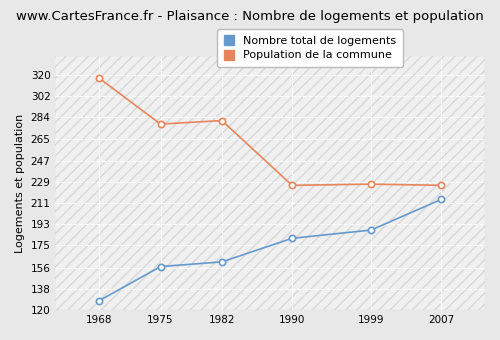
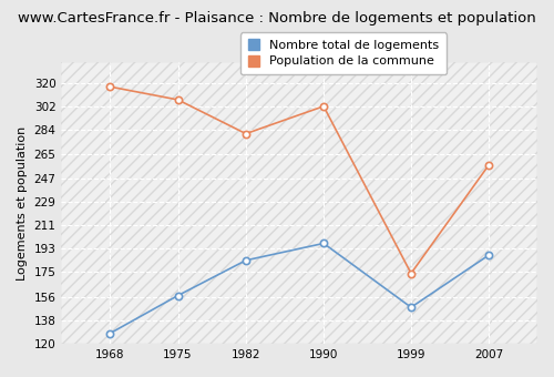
Population de la commune/1975: 278 -> 307
Nombre total de logements/1982: 161 -> 184
Nombre total de logements/1990: 181 -> 197
Population de la commune/1990: 226 -> 302
Nombre total de logements/1999: 188 -> 148
Population de la commune/1999: 227 -> 174
Nombre total de logements/2007: 214 -> 188
Population de la commune/2007: 226 -> 257
